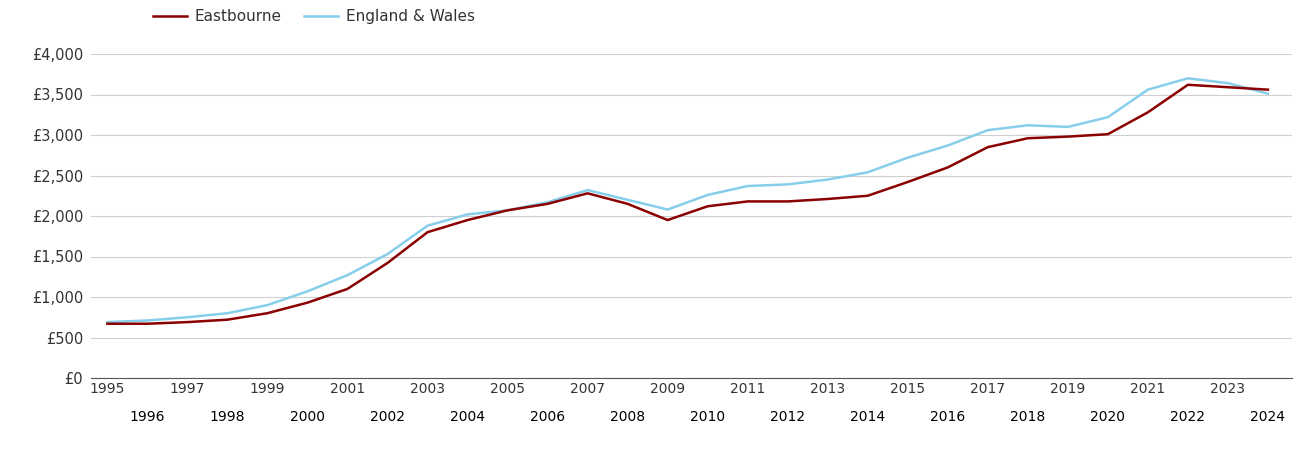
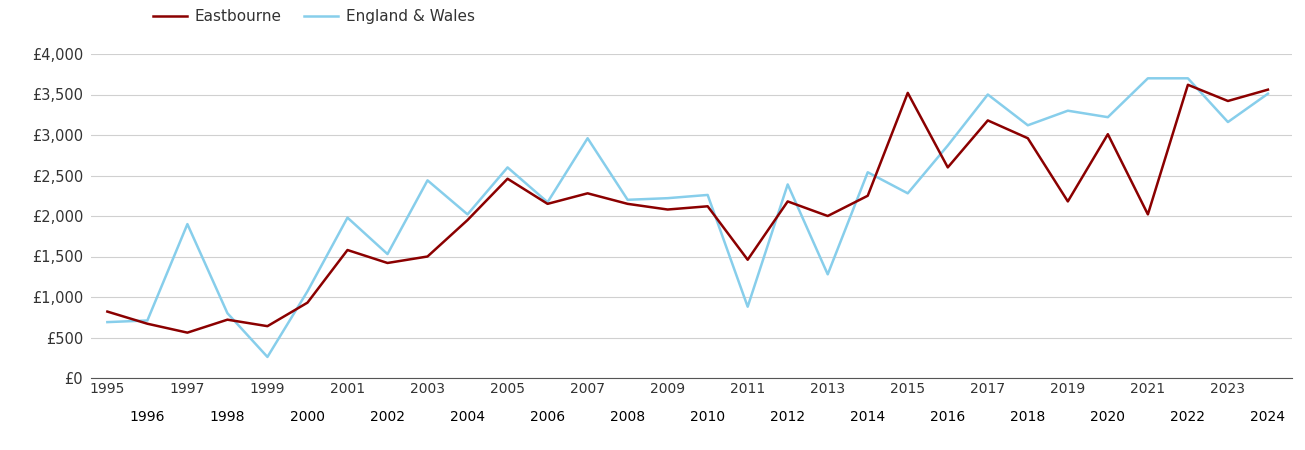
Eastbourne/1995: £670 -> £820
Eastbourne/1997: £690 -> £560
England & Wales/1997: £750 -> £1,900
Eastbourne/1999: £800 -> £640
England & Wales/1999: £900 -> £260
Eastbourne/2001: £1,100 -> £1,580
England & Wales/2001: £1,270 -> £1,980
Eastbourne/2003: £1,800 -> £1,500
England & Wales/2003: £1,880 -> £2,440
Eastbourne/2005: £2,070 -> £2,460
England & Wales/2005: £2,070 -> £2,600
England & Wales/2007: £2,320 -> £2,960
Eastbourne/2009: £1,950 -> £2,080
England & Wales/2009: £2,080 -> £2,220
Eastbourne/2011: £2,180 -> £1,460
England & Wales/2011: £2,370 -> £880
Eastbourne/2013: £2,210 -> £2,000
England & Wales/2013: £2,450 -> £1,280
Eastbourne/2015: £2,420 -> £3,520
England & Wales/2015: £2,720 -> £2,280
Eastbourne/2017: £2,850 -> £3,180
England & Wales/2017: £3,060 -> £3,500
Eastbourne/2019: £2,980 -> £2,180
England & Wales/2019: £3,100 -> £3,300
Eastbourne/2021: £3,280 -> £2,020
England & Wales/2021: £3,560 -> £3,700
Eastbourne/2023: £3,590 -> £3,420
England & Wales/2023: £3,640 -> £3,160
